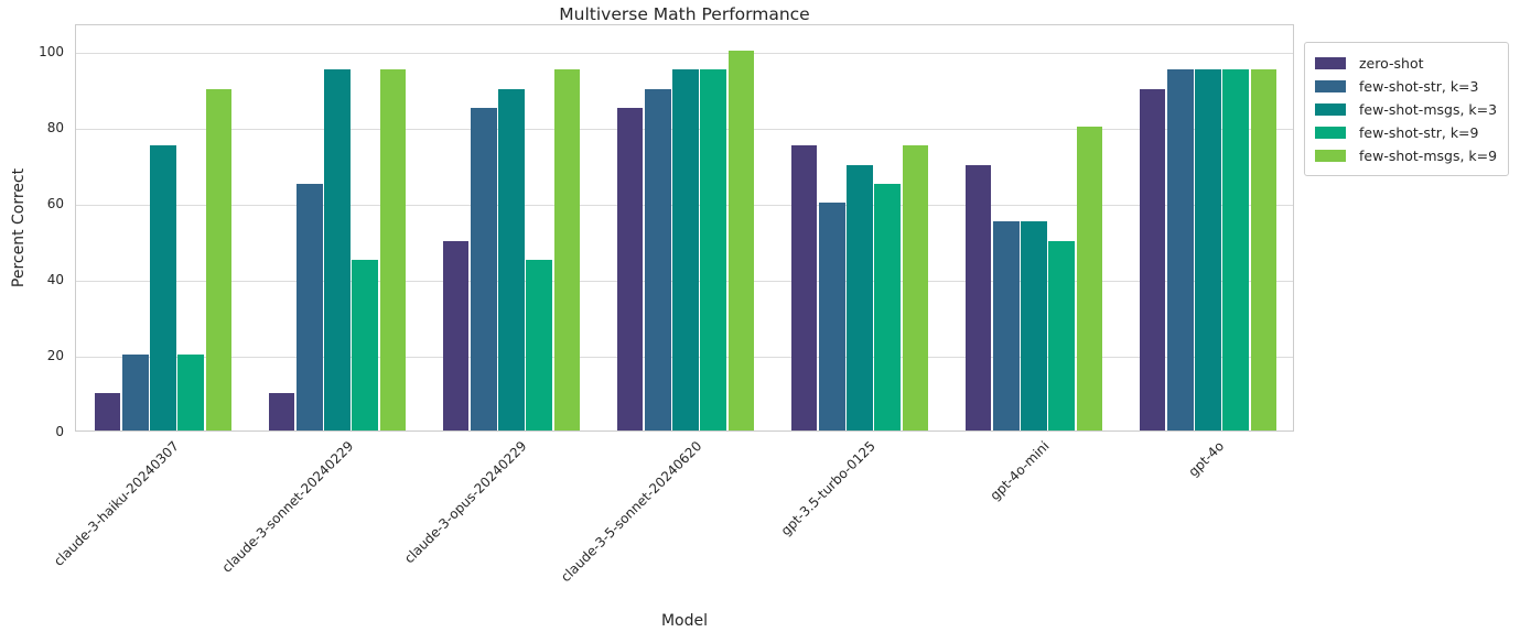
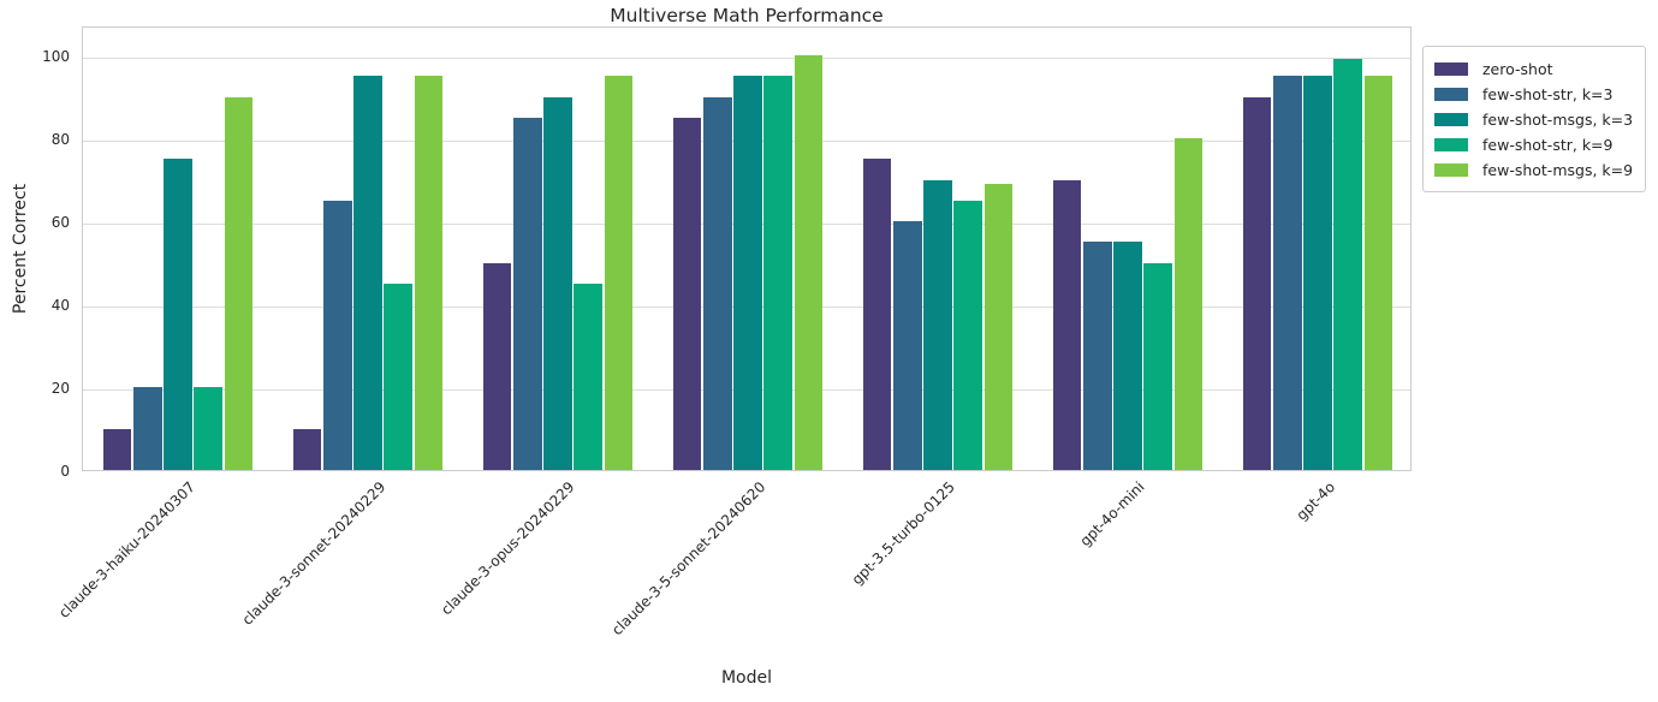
few-shot-msgs, k=9/gpt-3.5-turbo-0125: 75 -> 69
few-shot-str, k=9/gpt-4o: 95 -> 99
